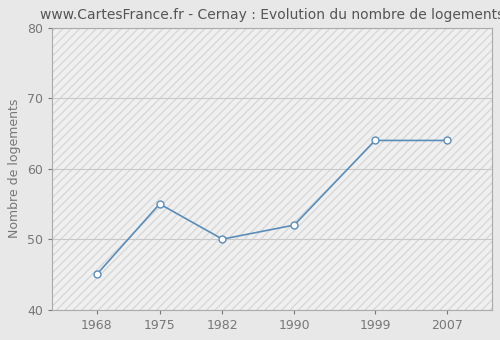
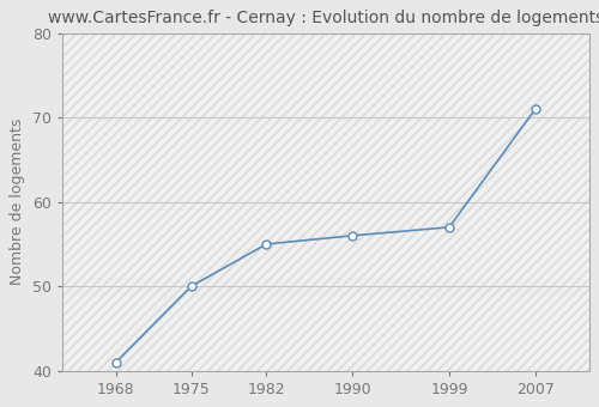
1968: 45 -> 41
1975: 55 -> 50
1982: 50 -> 55
1990: 52 -> 56
1999: 64 -> 57
2007: 64 -> 71
